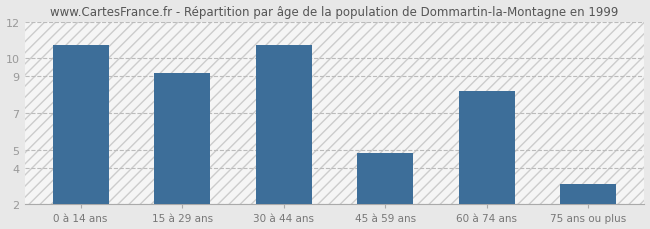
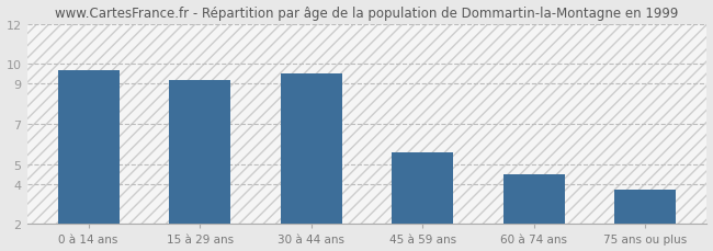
0 à 14 ans: 10.7 -> 9.7
30 à 44 ans: 10.7 -> 9.5
45 à 59 ans: 4.8 -> 5.6
60 à 74 ans: 8.2 -> 4.5
75 ans ou plus: 3.1 -> 3.7
